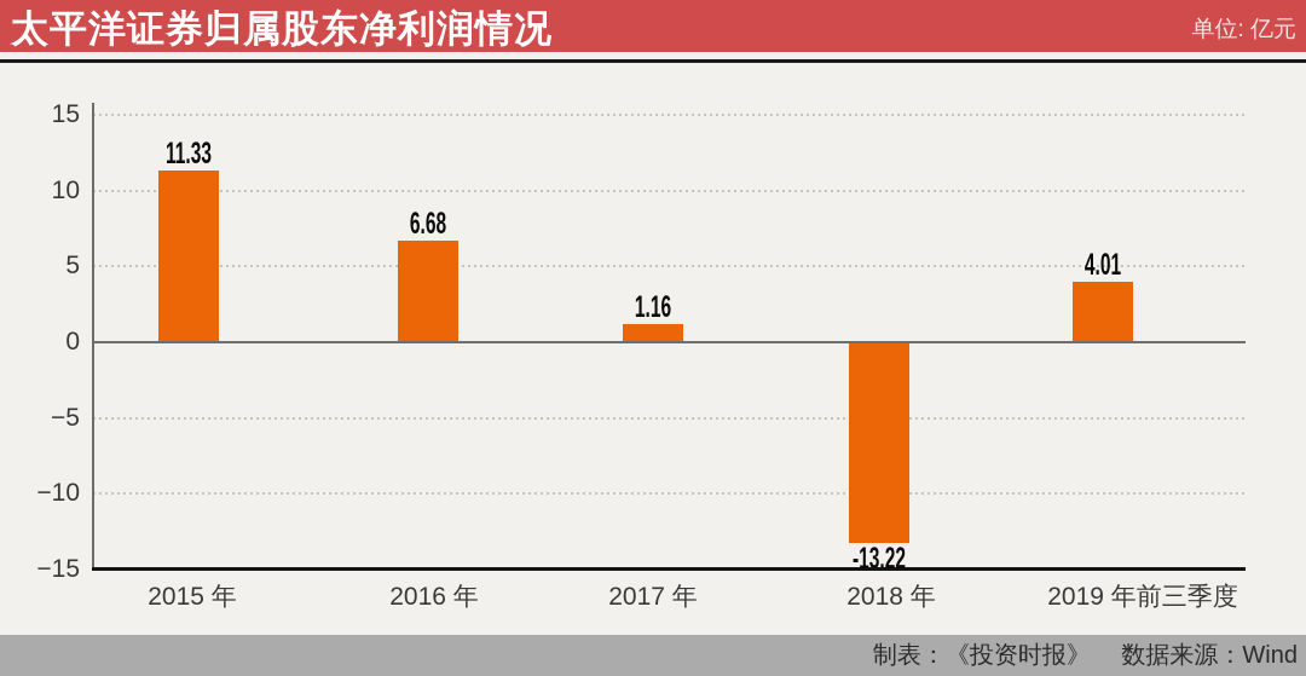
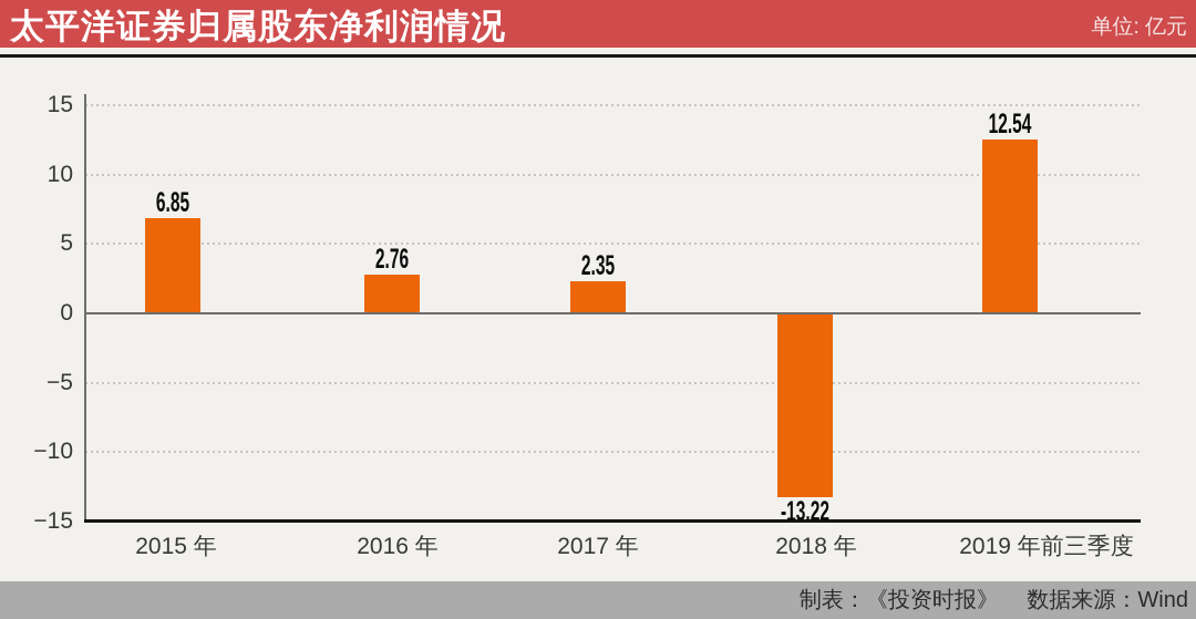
2015 年: 11.33 -> 6.85
2016 年: 6.68 -> 2.76
2017 年: 1.16 -> 2.35
2019 年前三季度: 4.01 -> 12.54
